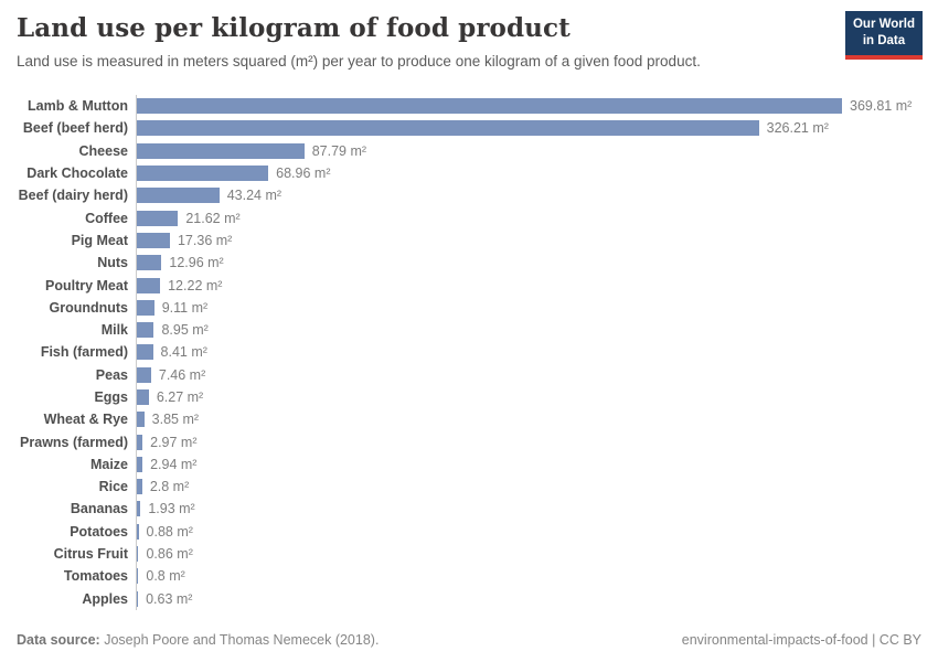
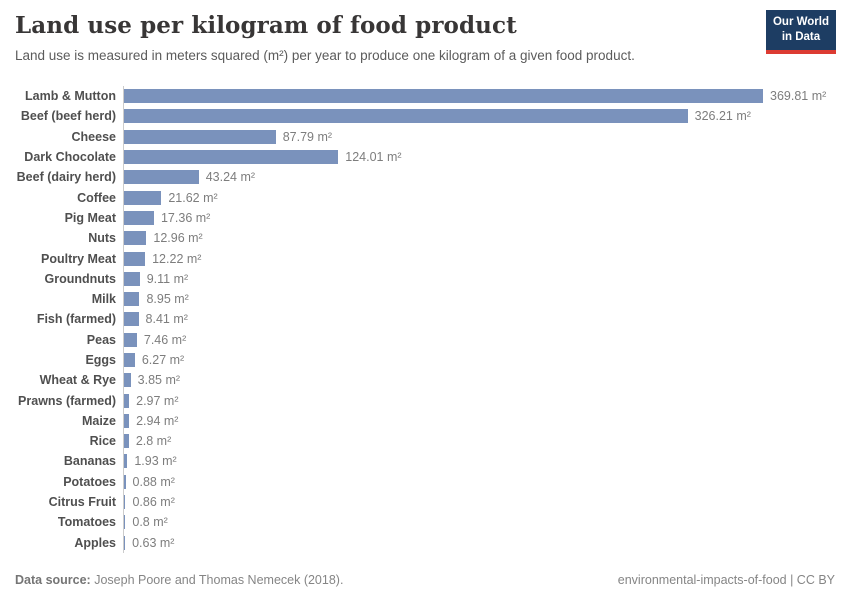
Dark Chocolate: 68.96 -> 124.01
